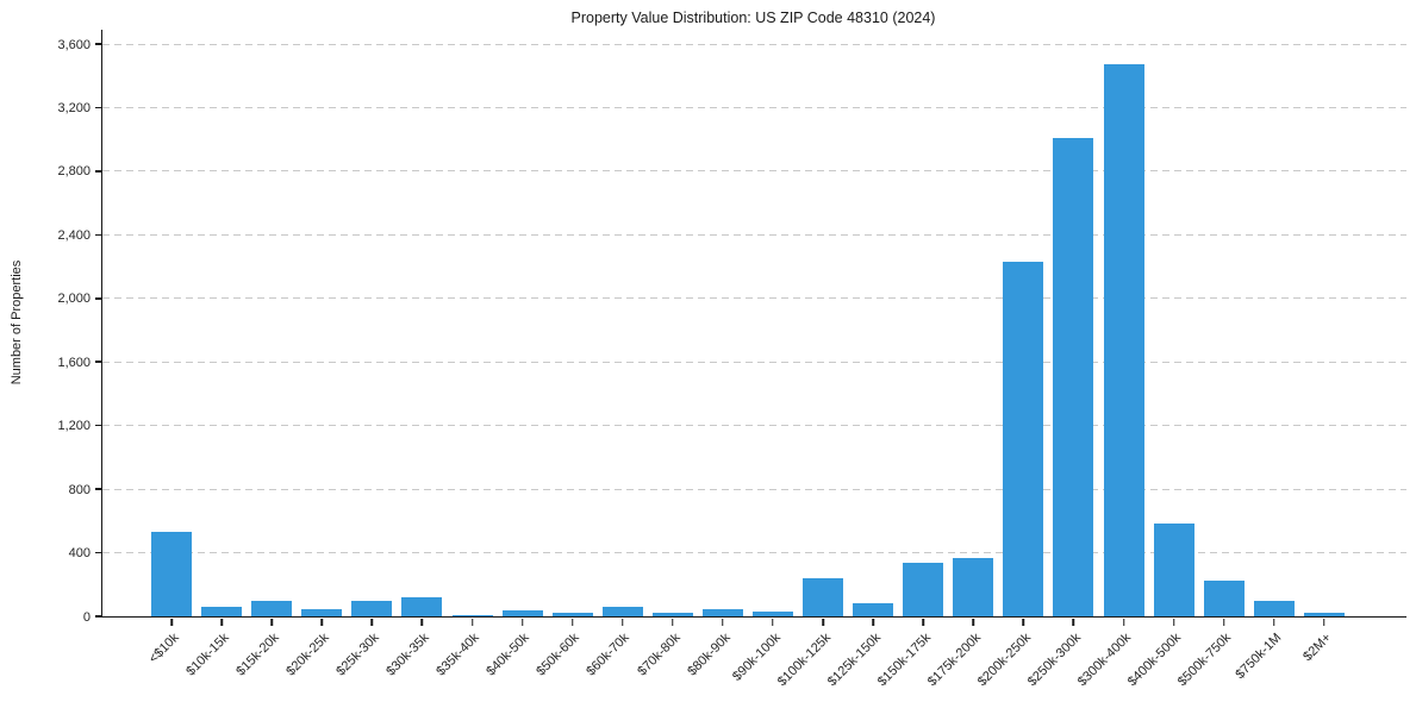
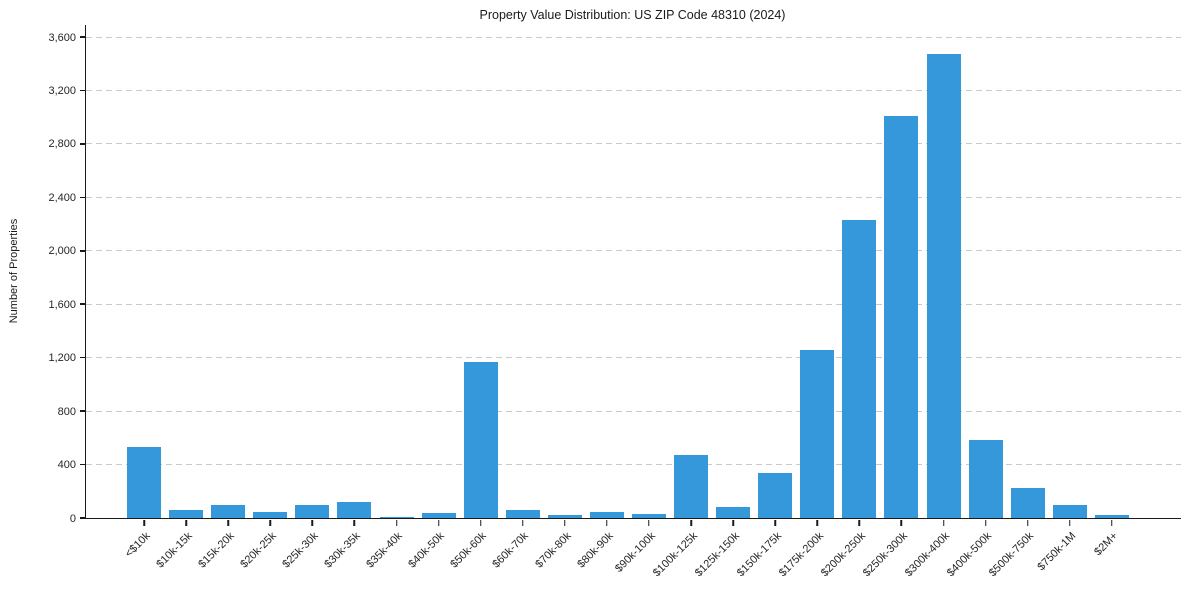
$50k-60k: 20 -> 1170
$100k-125k: 240 -> 470
$175k-200k: 360 -> 1260
